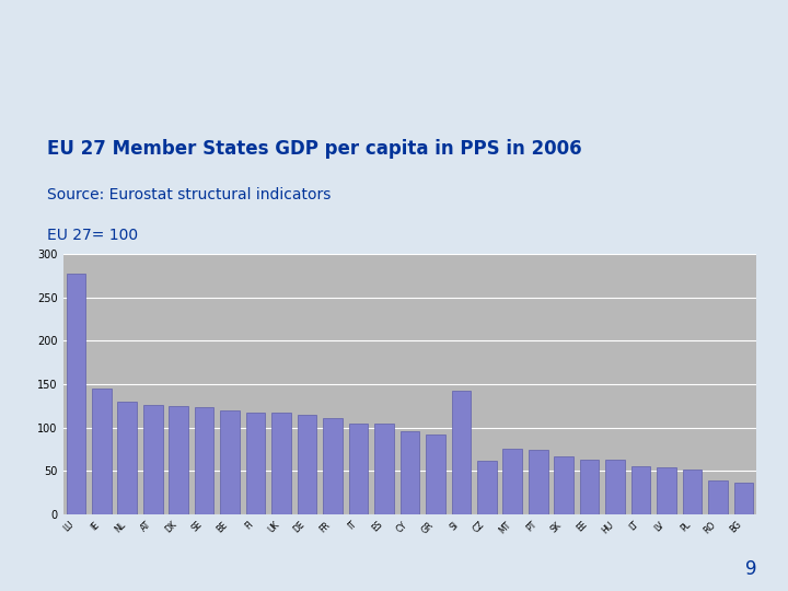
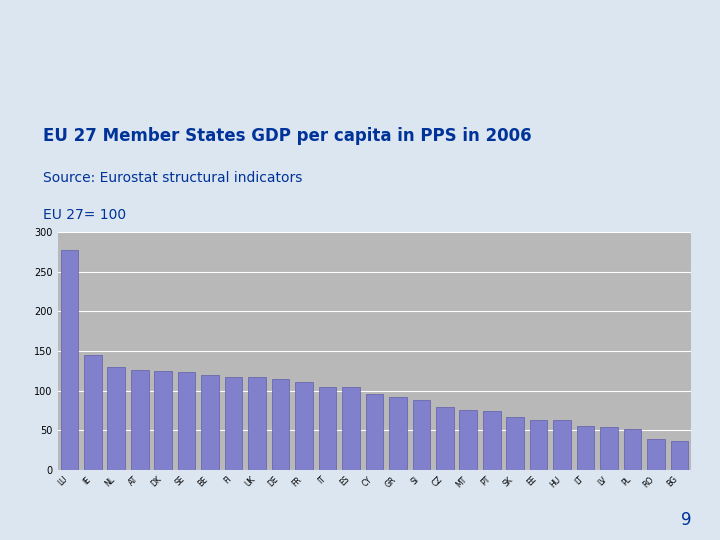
SI: 142 -> 88
CZ: 62 -> 79
